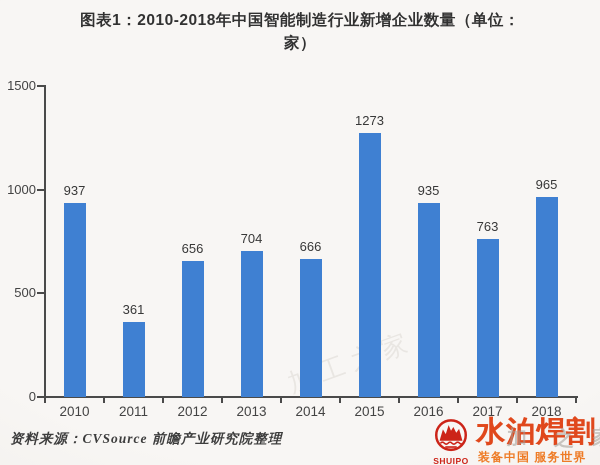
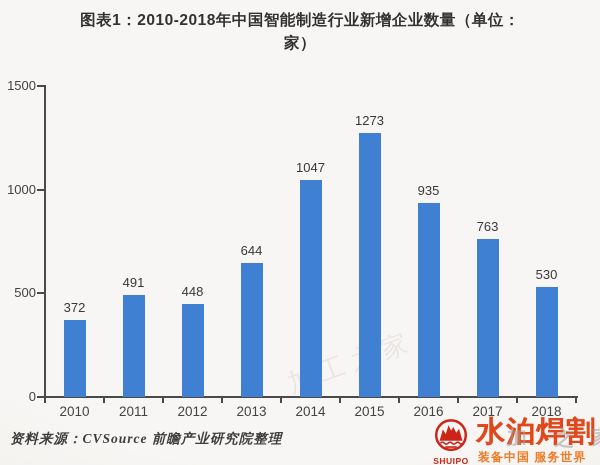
2010: 937 -> 372
2011: 361 -> 491
2012: 656 -> 448
2013: 704 -> 644
2014: 666 -> 1047
2018: 965 -> 530
